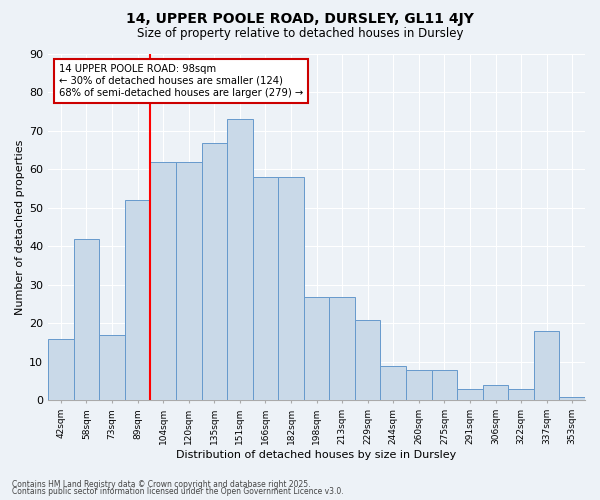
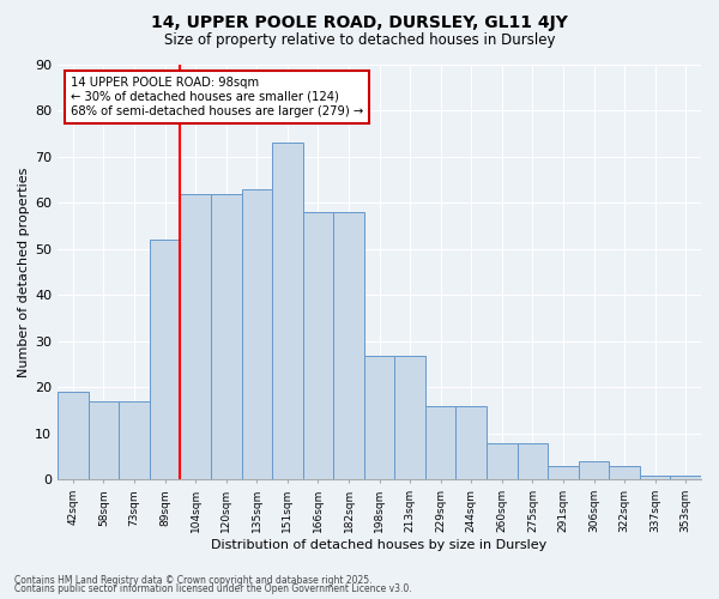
42sqm: 16 -> 19
58sqm: 42 -> 17
135sqm: 67 -> 63
229sqm: 21 -> 16
244sqm: 9 -> 16
337sqm: 18 -> 1
